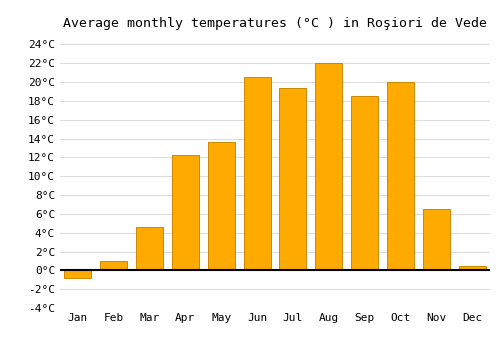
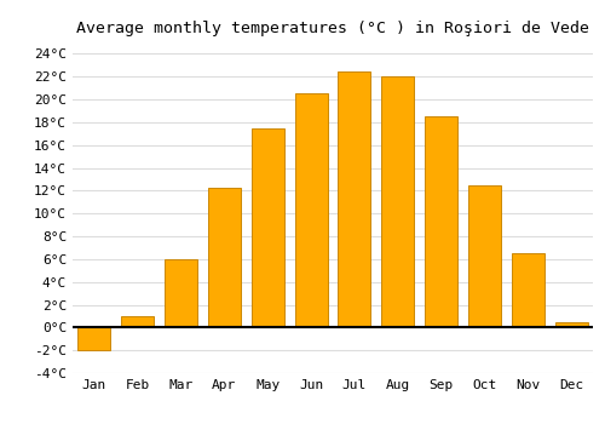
Jan: -0.8°C -> -2.0°C
Mar: 4.6°C -> 6.0°C
May: 13.6°C -> 17.5°C
Jul: 19.4°C -> 22.5°C
Oct: 20.0°C -> 12.5°C
